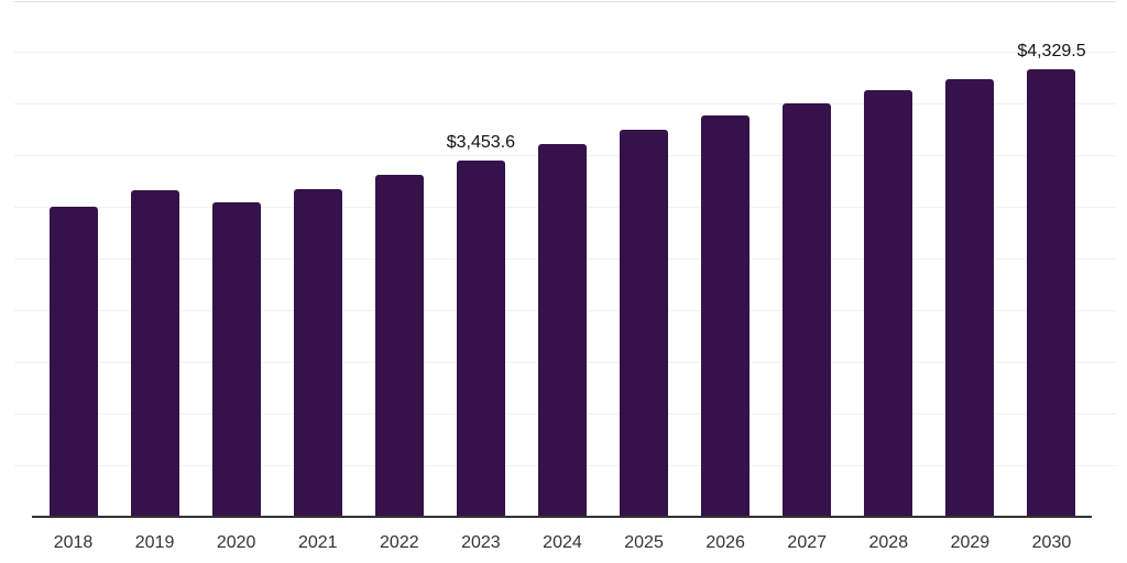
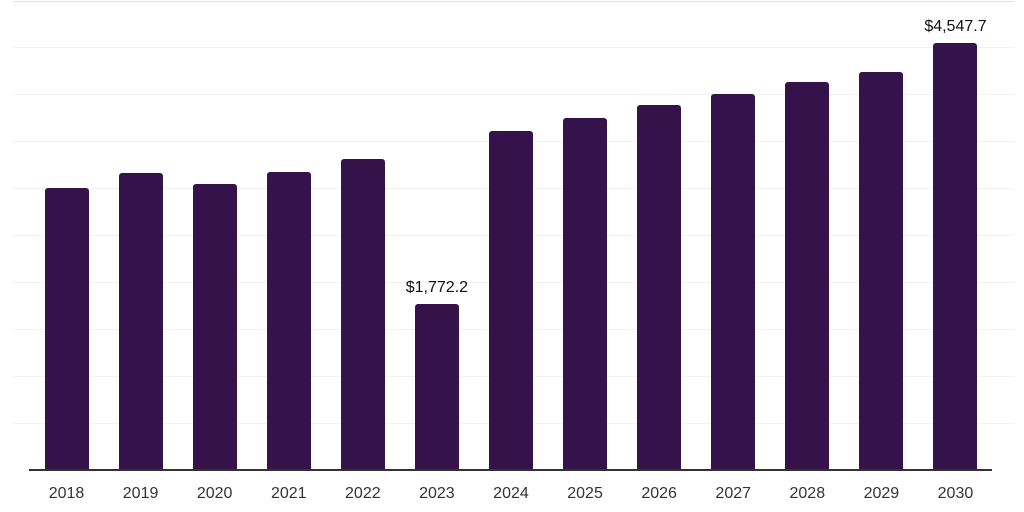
2023: $3,453.6 -> $1,772.2
2030: $4,329.5 -> $4,547.7
